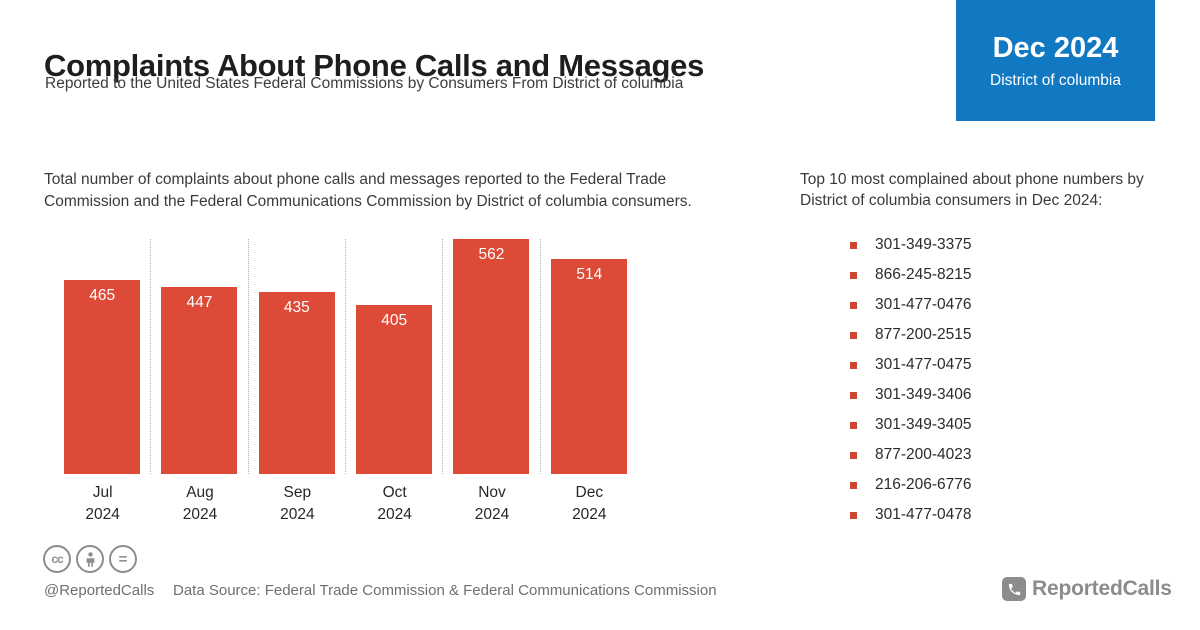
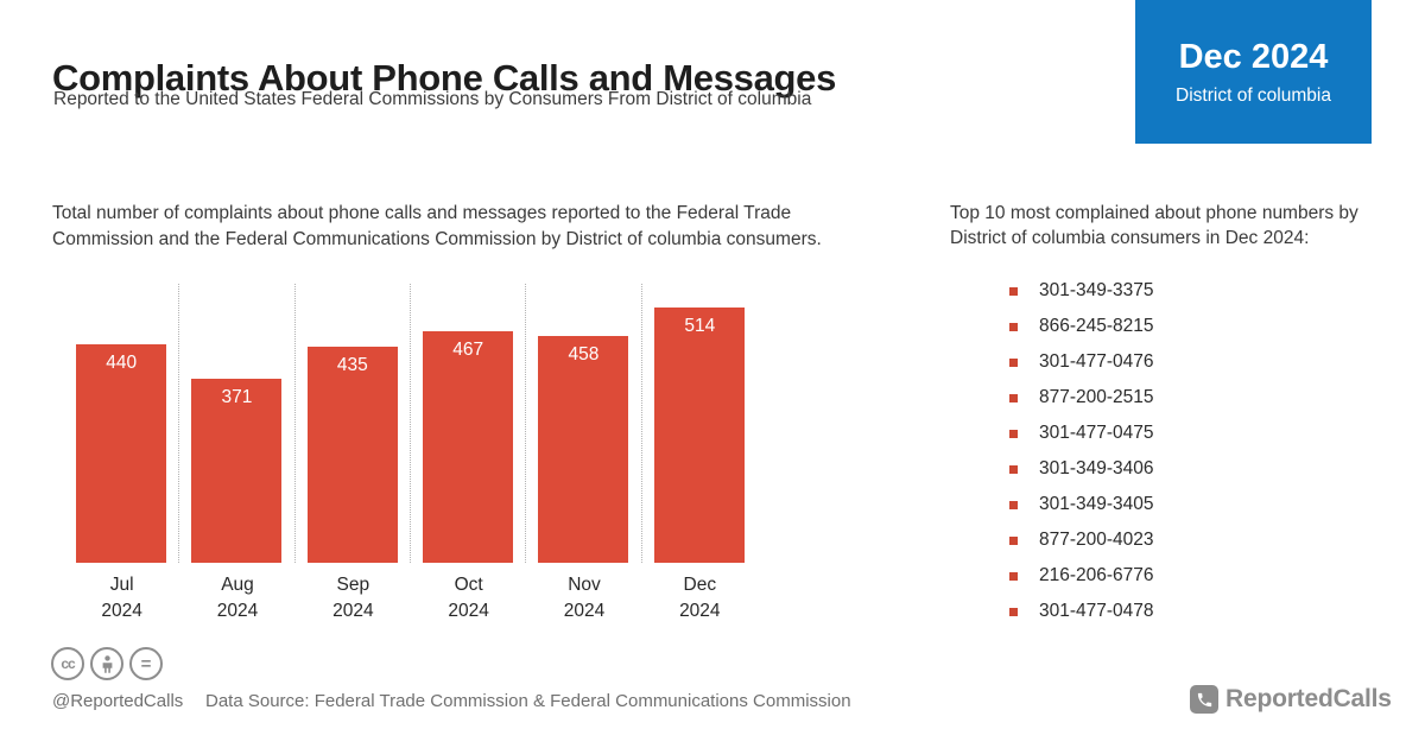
Jul 2024: 465 -> 440
Aug 2024: 447 -> 371
Oct 2024: 405 -> 467
Nov 2024: 562 -> 458
